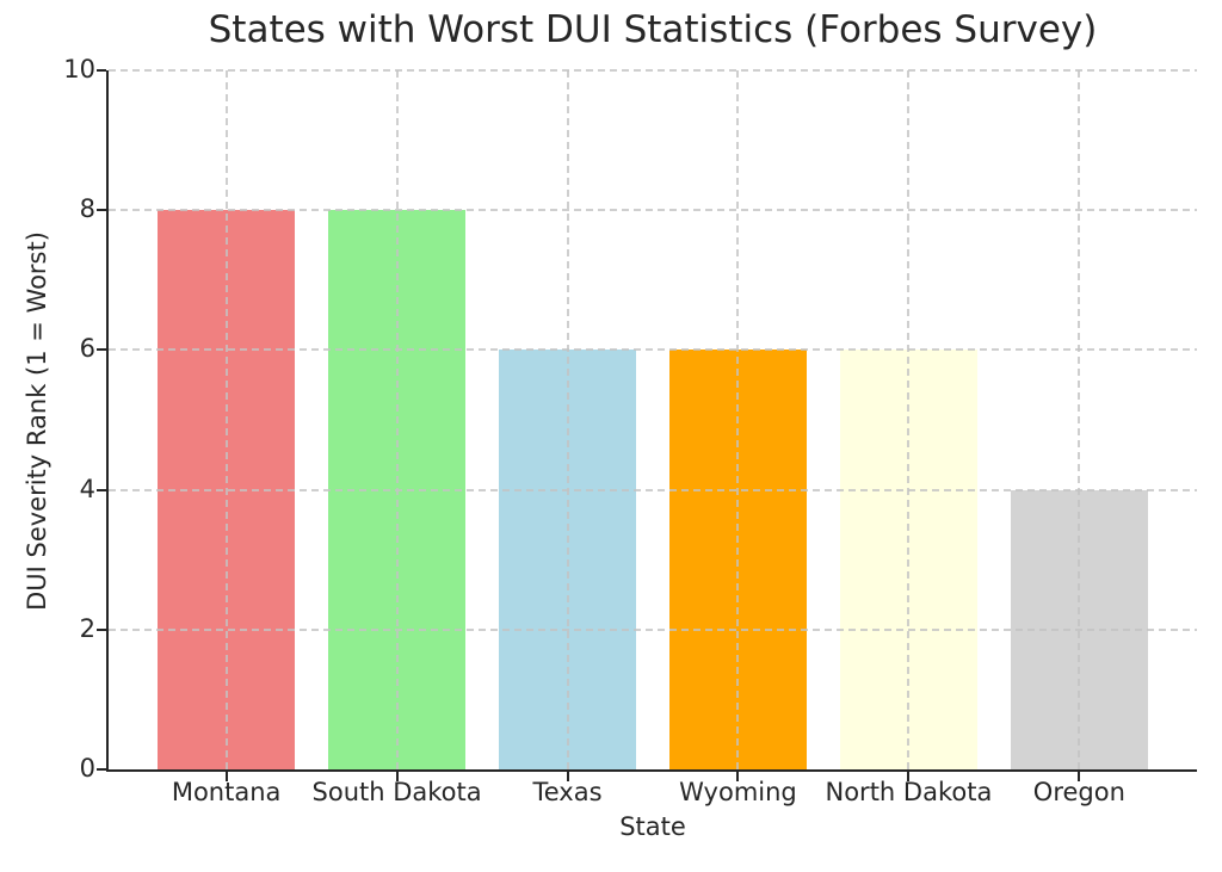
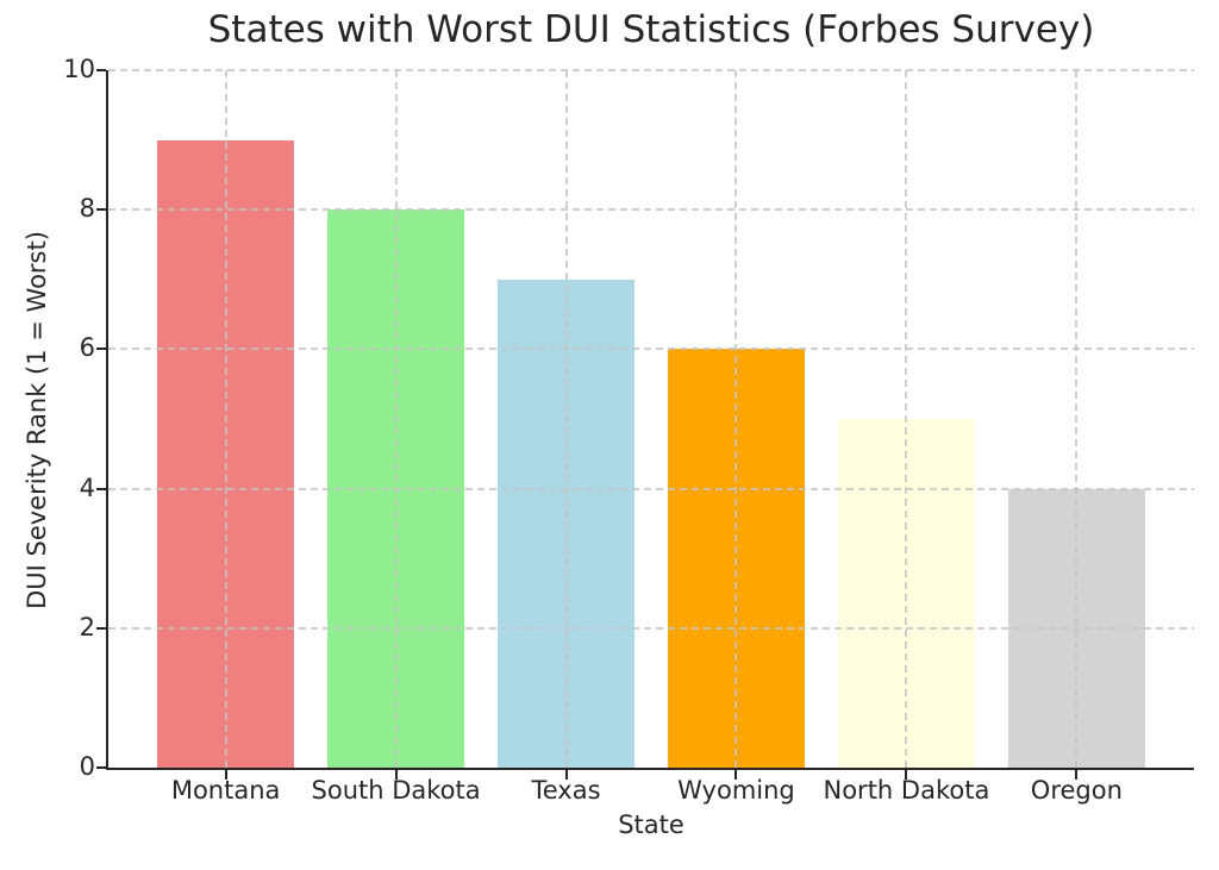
Montana: 8 -> 9
Texas: 6 -> 7
North Dakota: 6 -> 5
